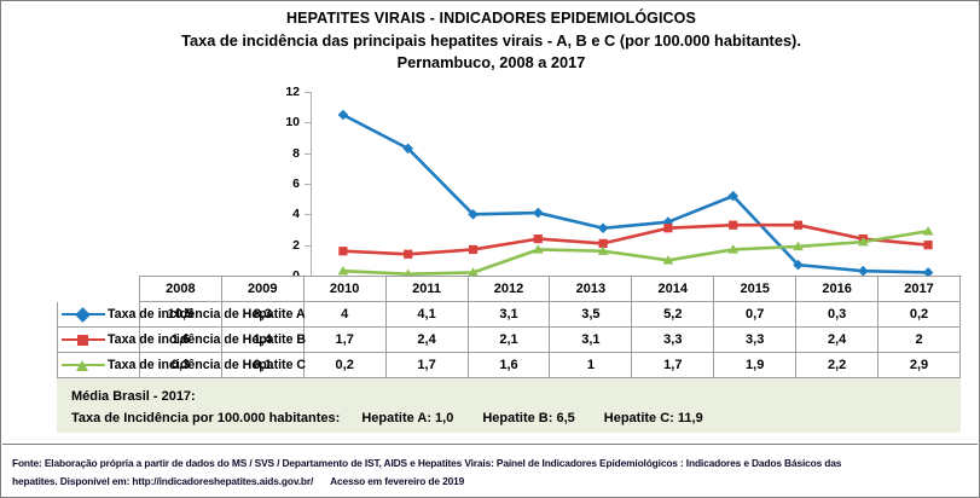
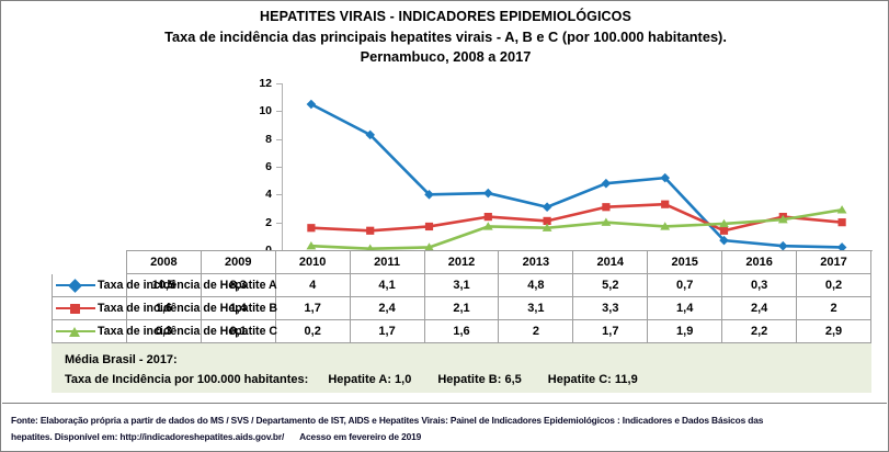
Taxa de incidência de Hepatite A/2013: 3,5 -> 4,8
Taxa de incidência de Hepatite C/2013: 1 -> 2
Taxa de incidência de Hepatite B/2015: 3,3 -> 1,4
